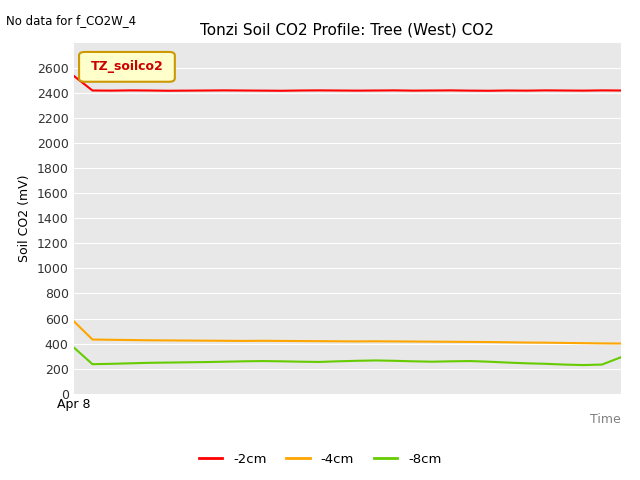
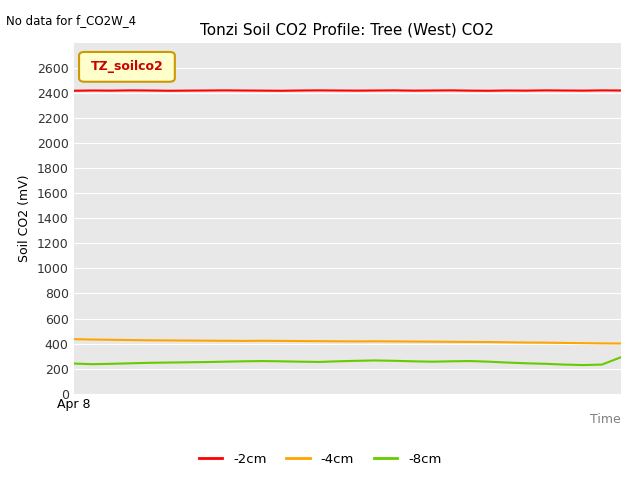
-2cm/Apr 8: 2540 -> 2420
-4cm/Apr 8: 580 -> 440
-8cm/Apr 8: 370 -> 240
